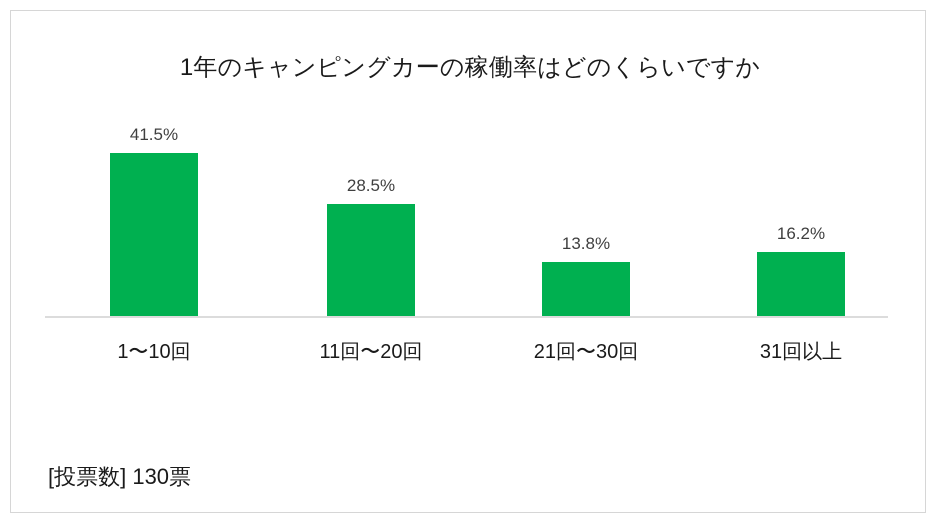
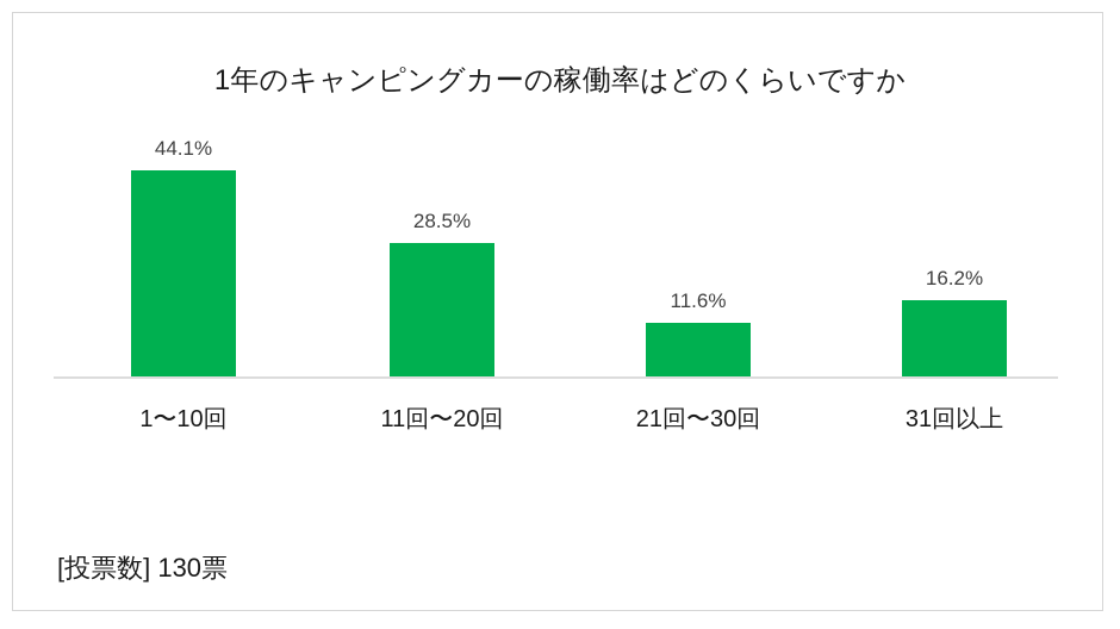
1〜10回: 41.5% -> 44.1%
21回〜30回: 13.8% -> 11.6%
